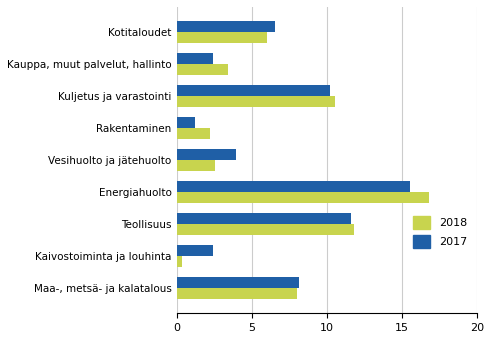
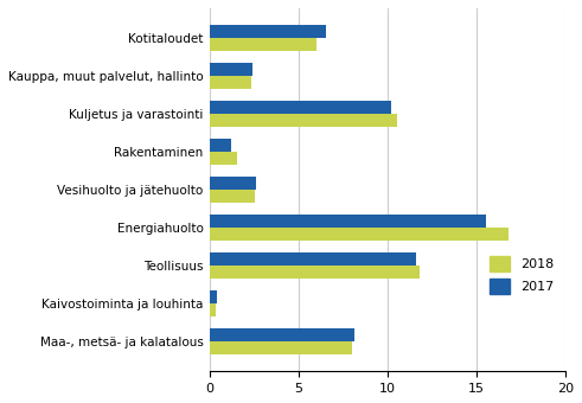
2018/Kauppa, muut palvelut, hallinto: 3.4 -> 2.3
2018/Rakentaminen: 2.2 -> 1.5
2017/Vesihuolto ja jätehuolto: 3.9 -> 2.6
2017/Kaivostoiminta ja louhinta: 2.4 -> 0.4
